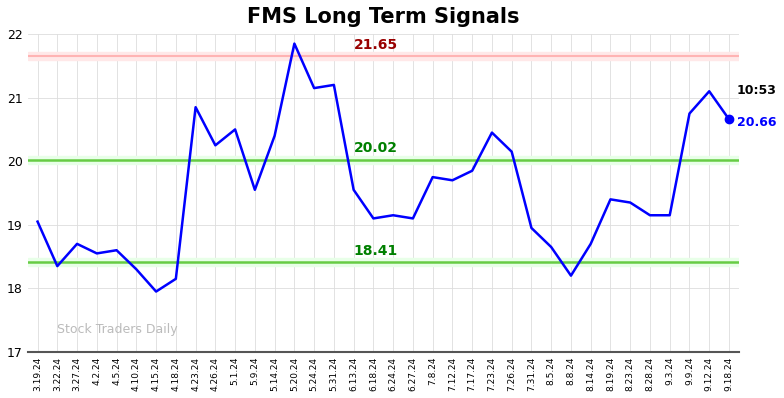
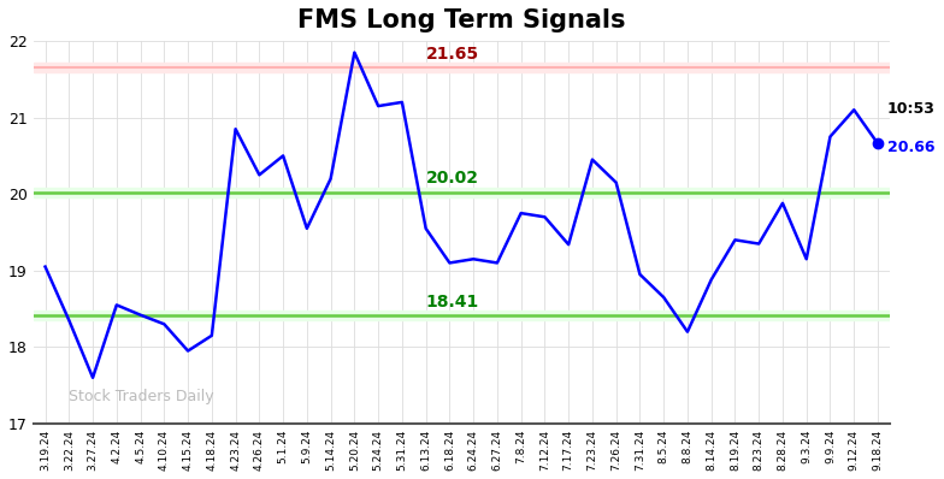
3.27.24: 18.70 -> 17.60
4.5.24: 18.60 -> 18.42
5.14.24: 20.40 -> 20.20
7.17.24: 19.85 -> 19.34
8.14.24: 18.70 -> 18.88
8.28.24: 19.15 -> 19.88
